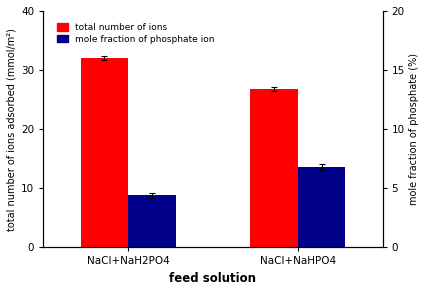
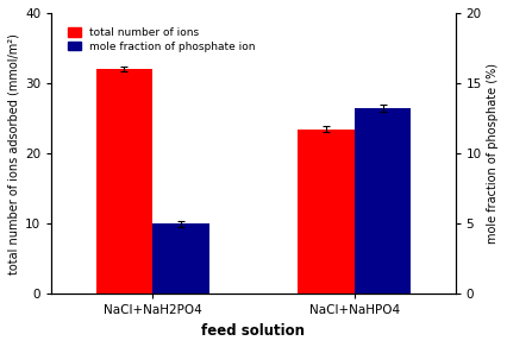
mole fraction of phosphate ion/NaCl+NaH2PO4: 8.8 -> 10.0
total number of ions/NaCl+NaHPO4: 26.8 -> 23.5
mole fraction of phosphate ion/NaCl+NaHPO4: 13.6 -> 26.5
